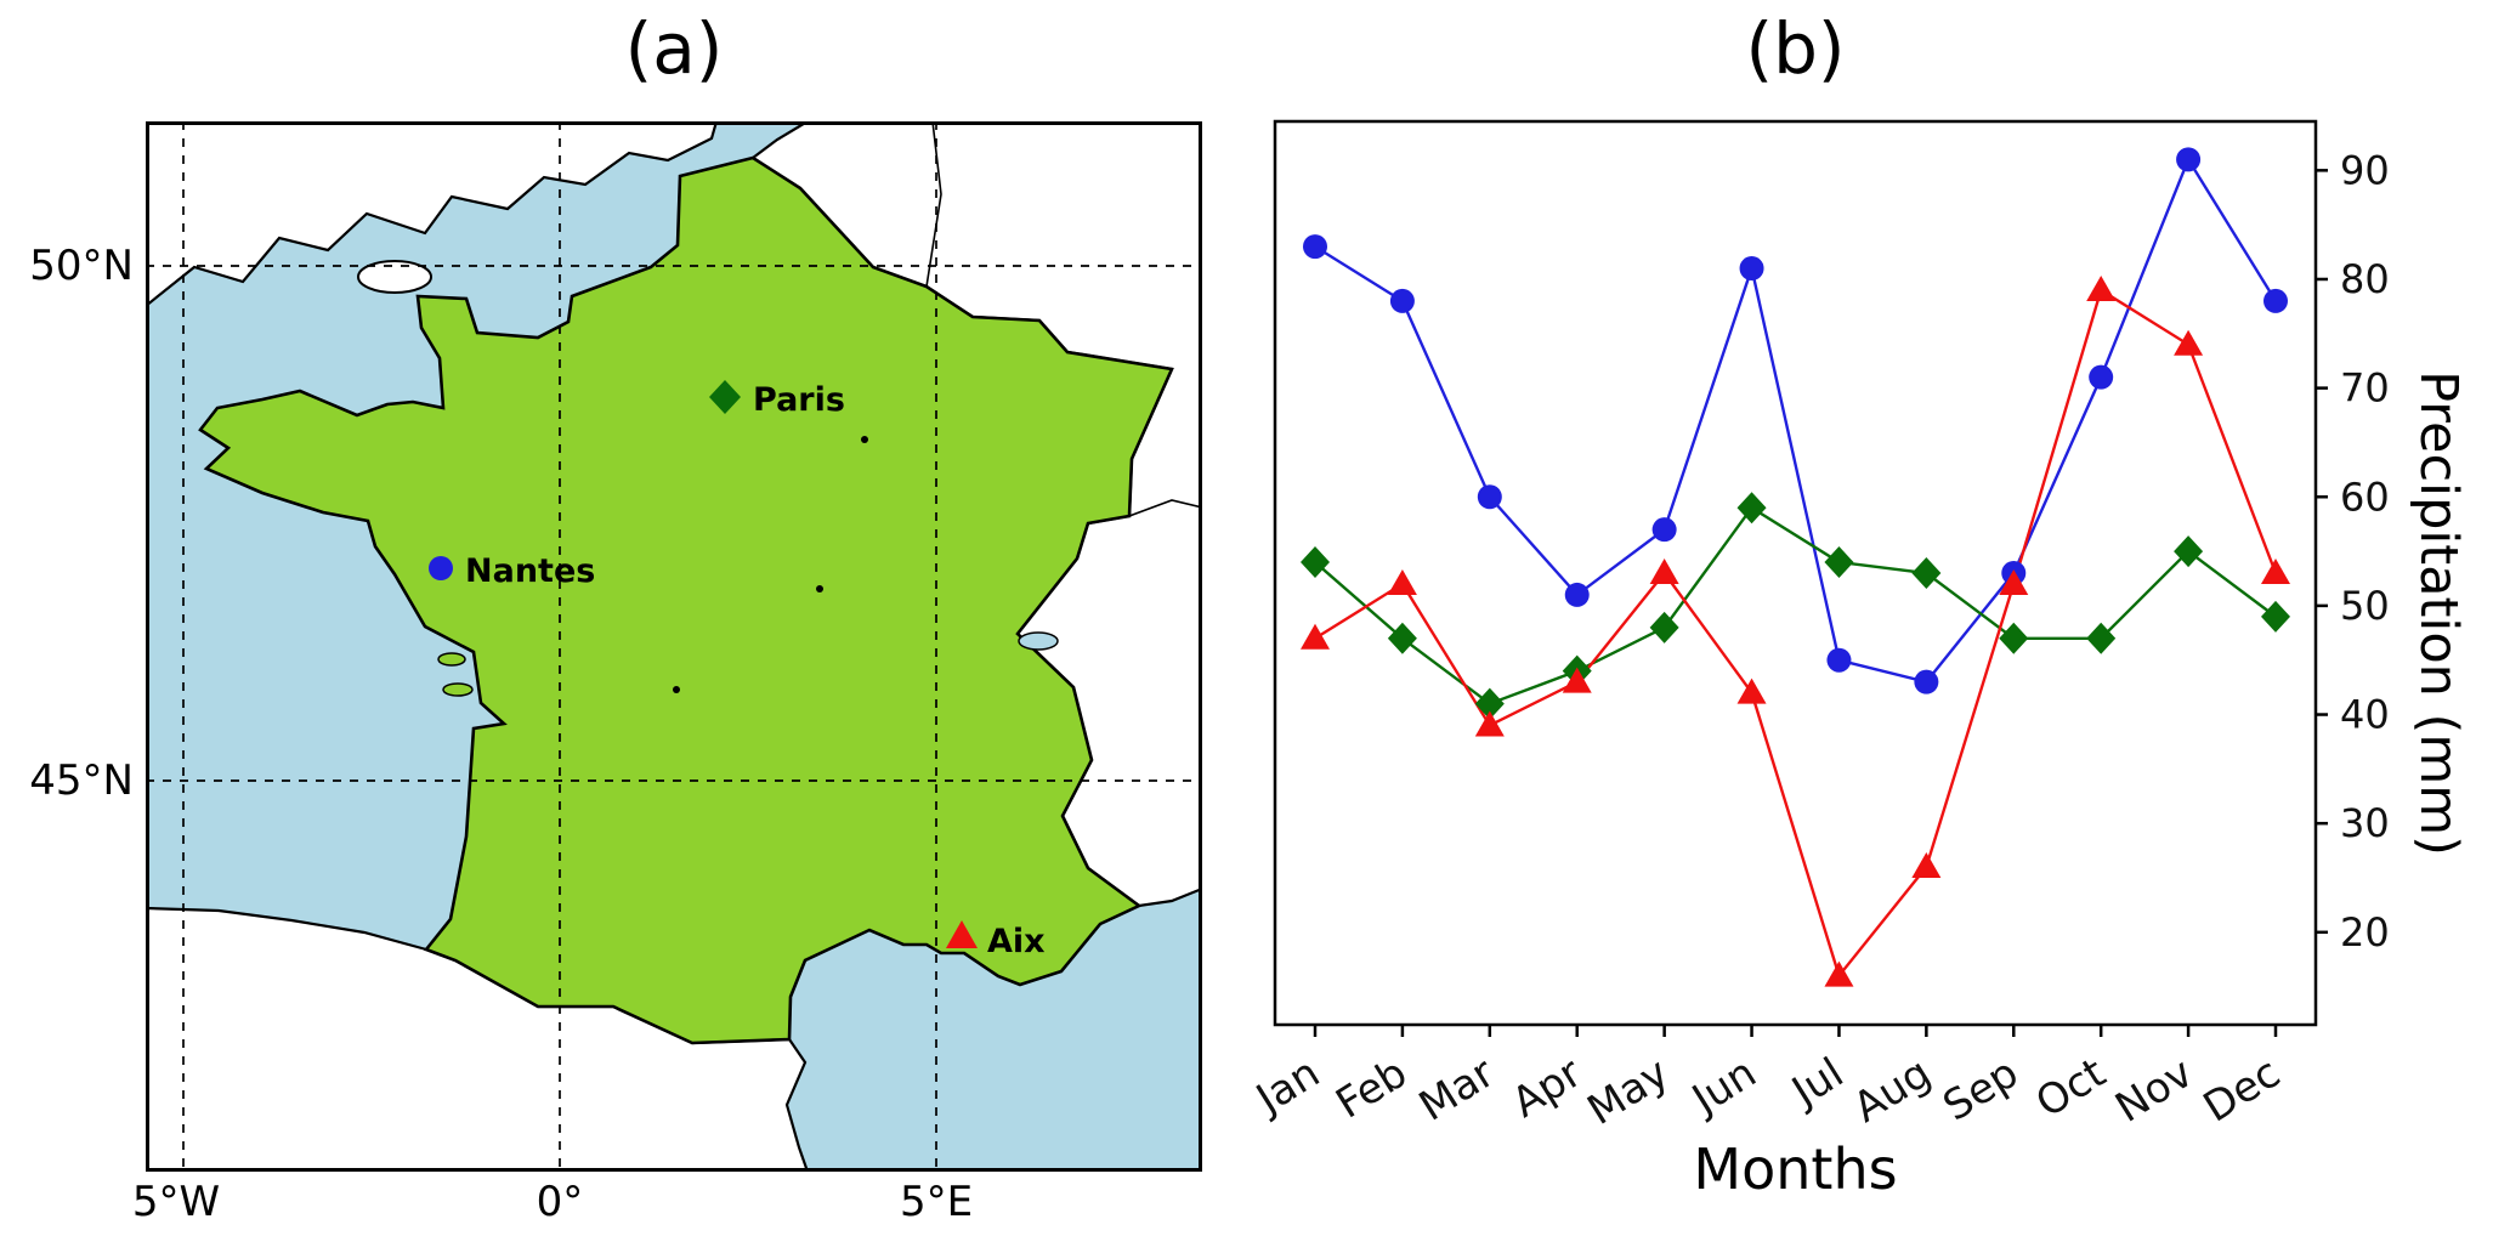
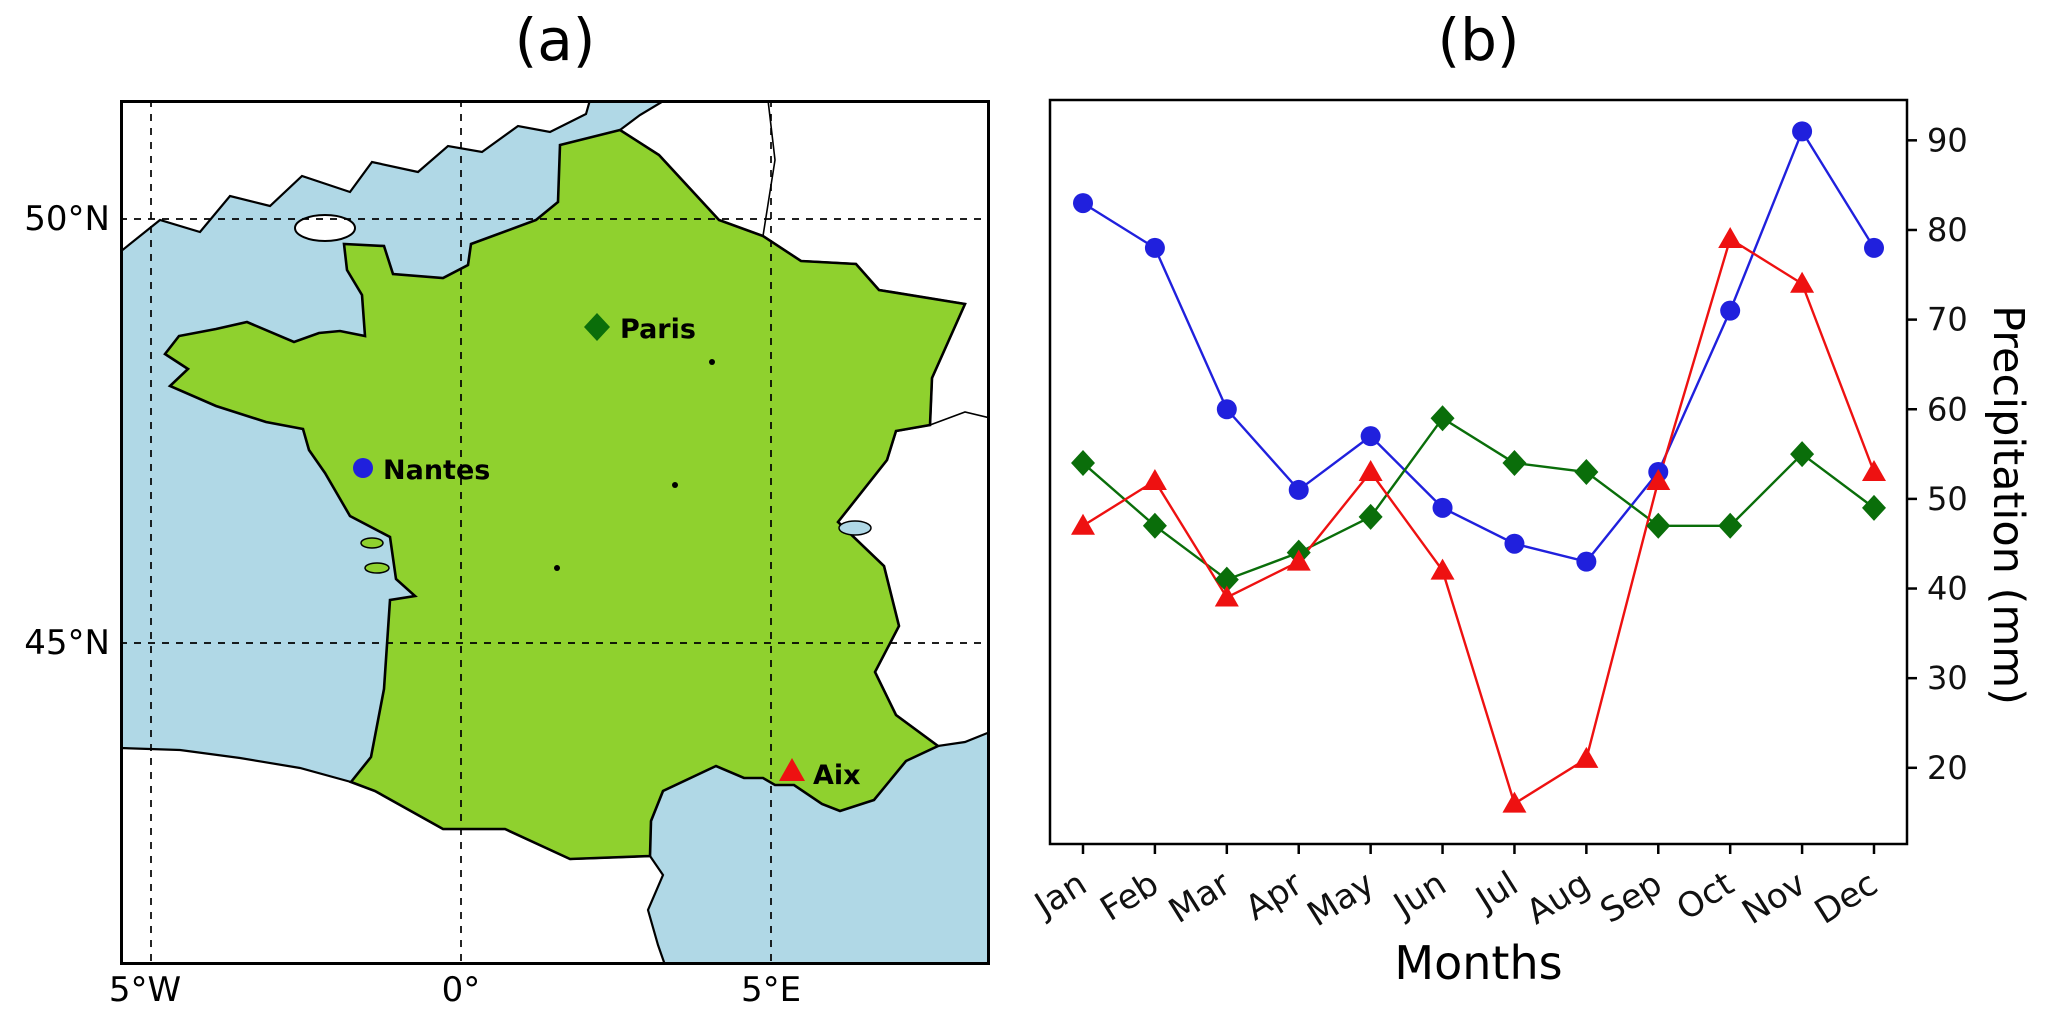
Nantes/Jun: 81 -> 49
Aix/Aug: 26 -> 21
